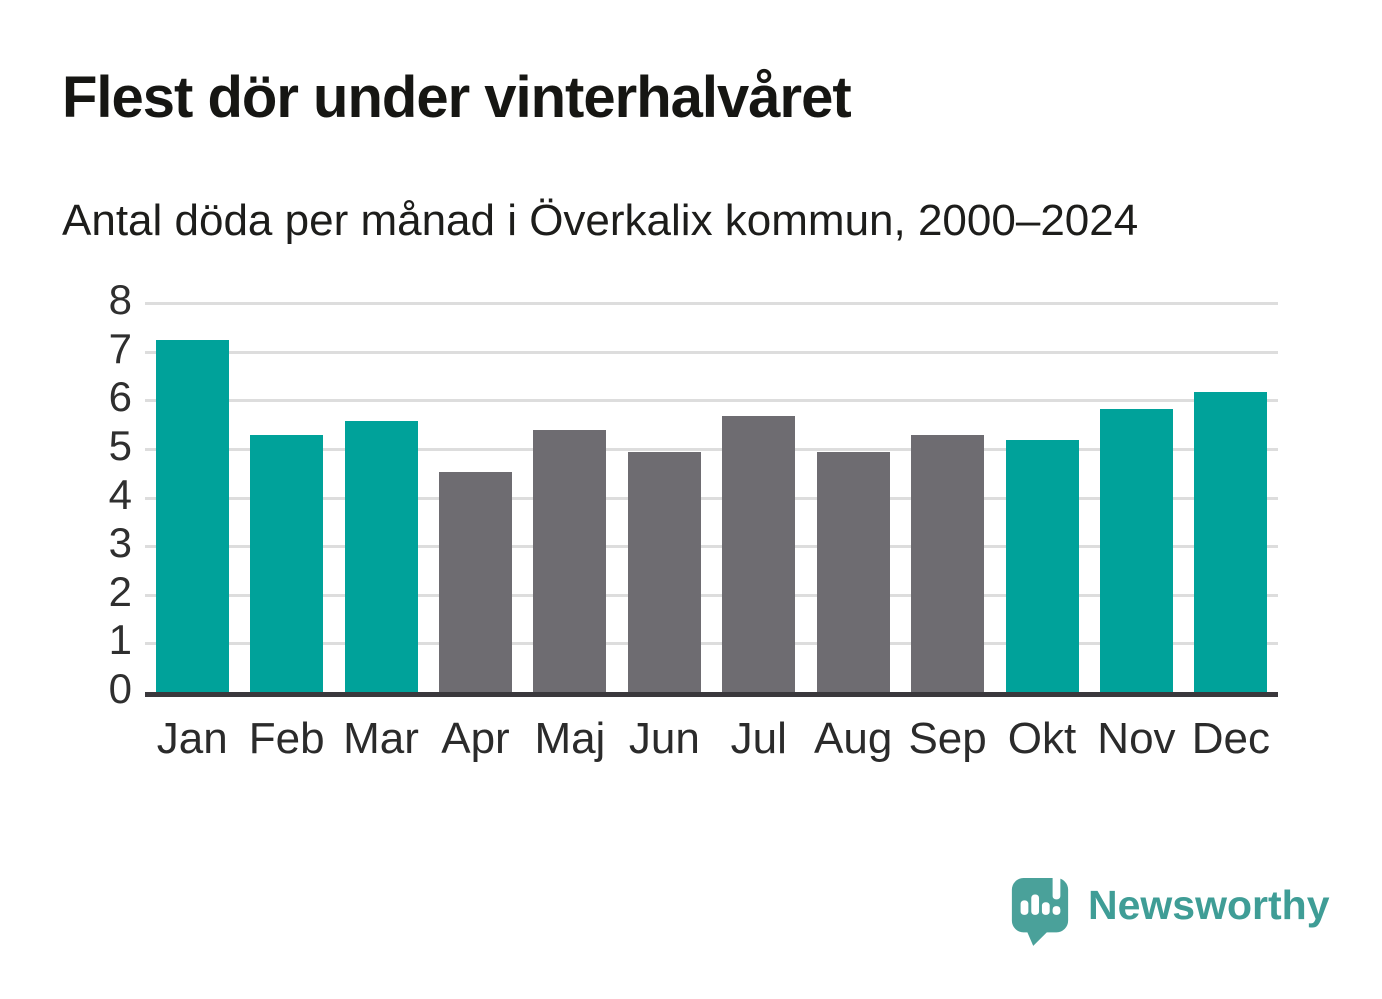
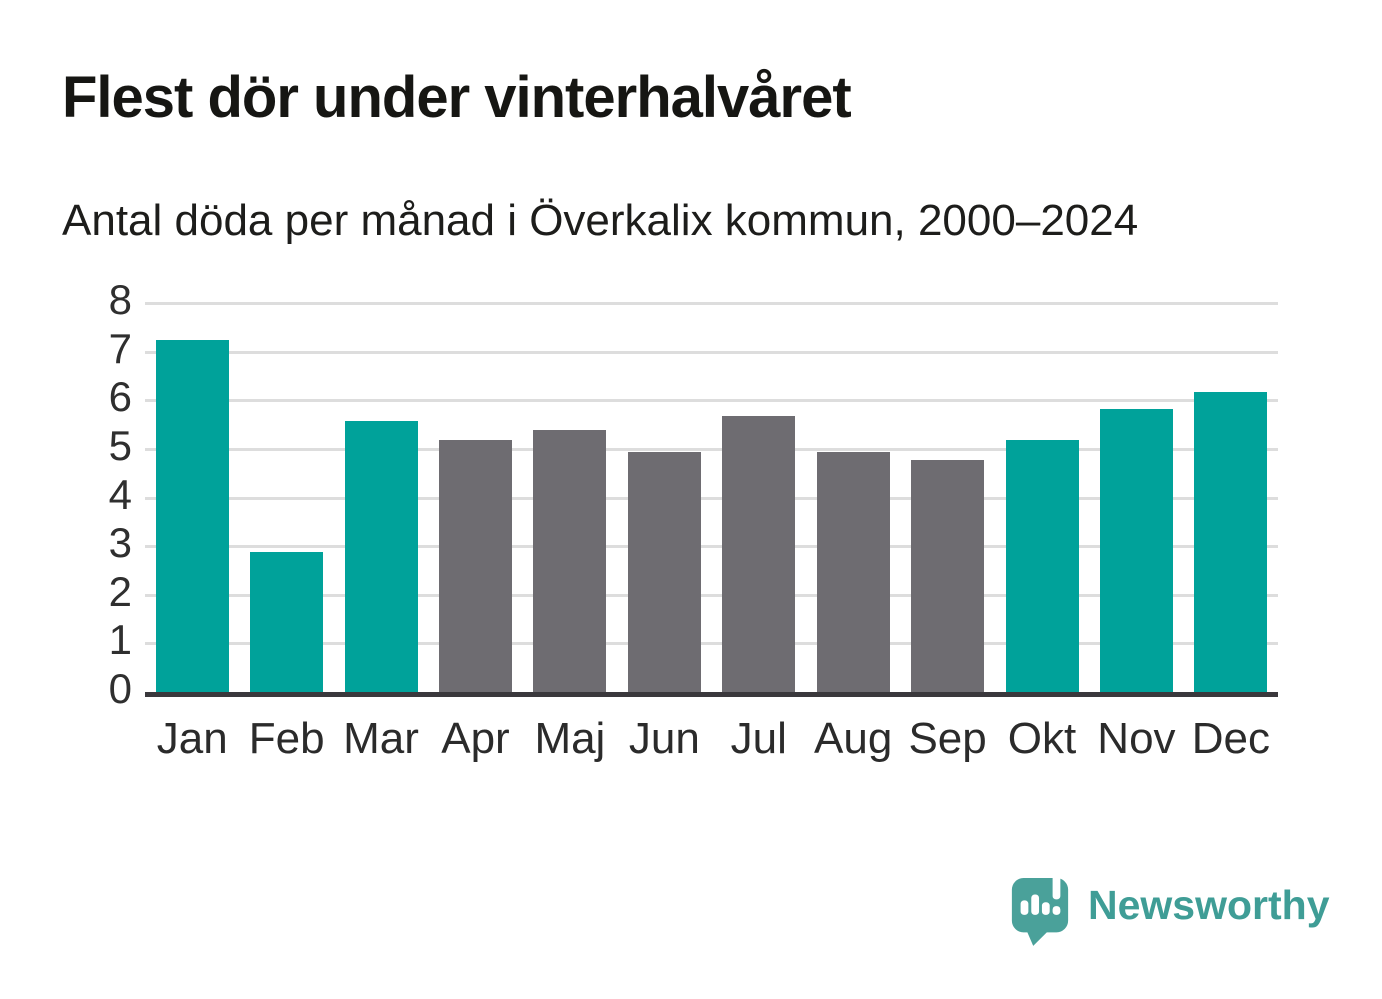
Feb: 5.3 -> 2.9
Apr: 4.5 -> 5.2
Sep: 5.3 -> 4.8
